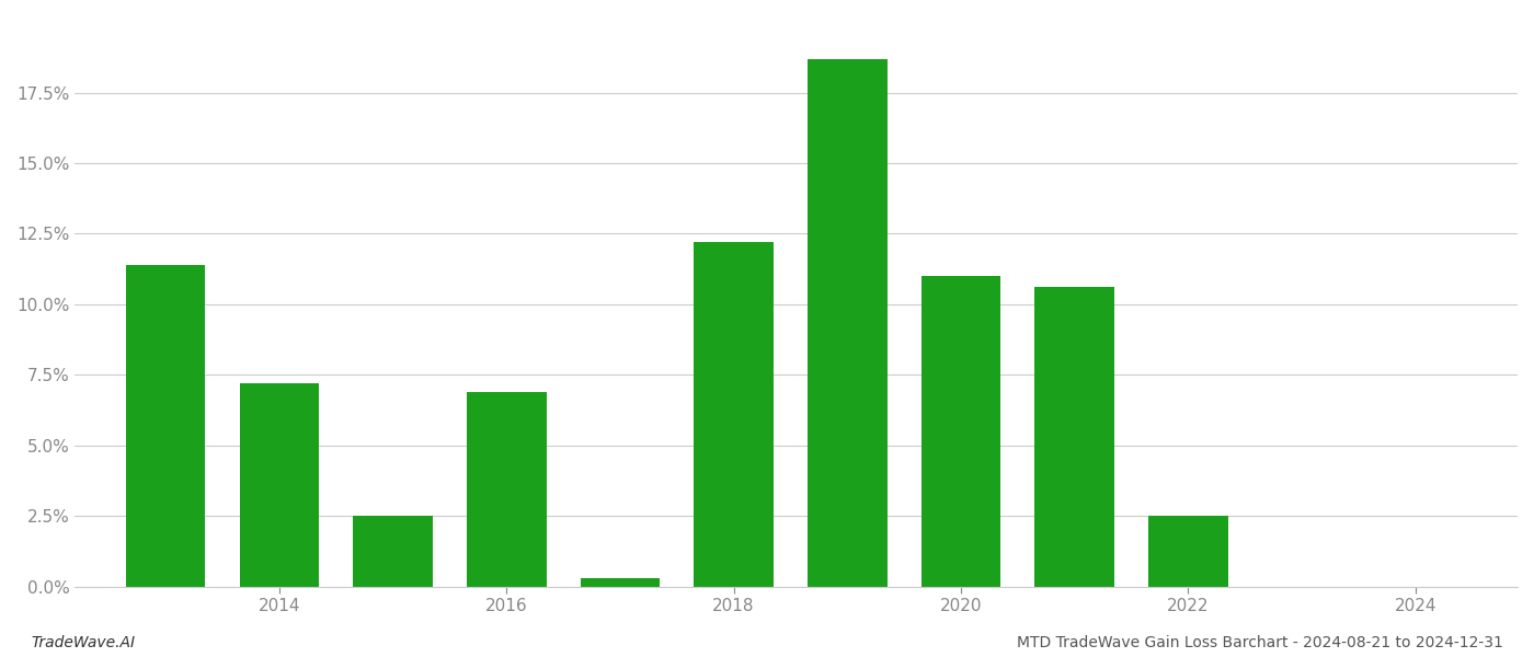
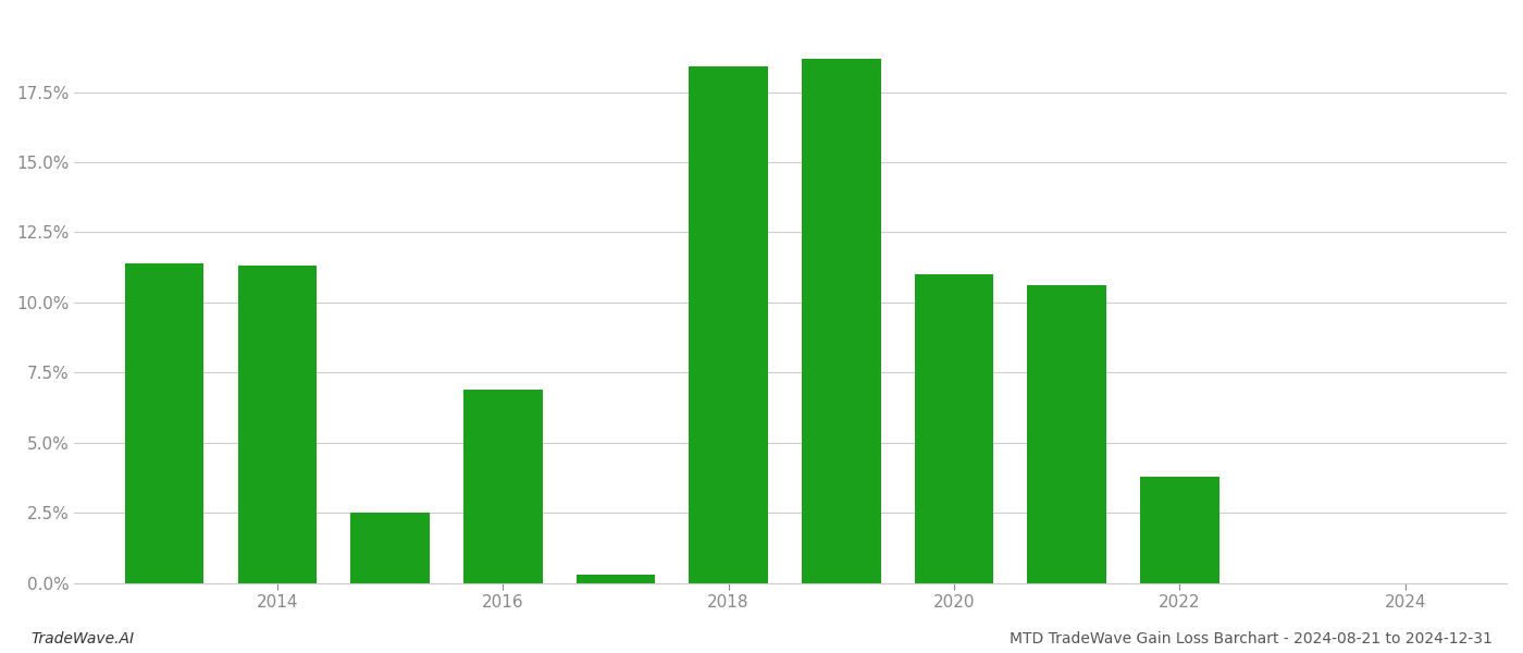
2014: 7.2% -> 11.3%
2018: 12.2% -> 18.4%
2022: 2.5% -> 3.8%
